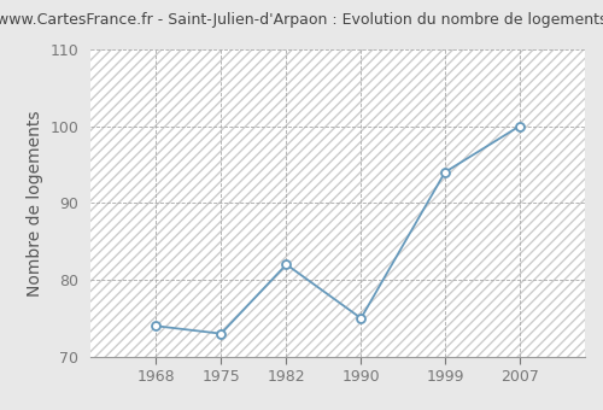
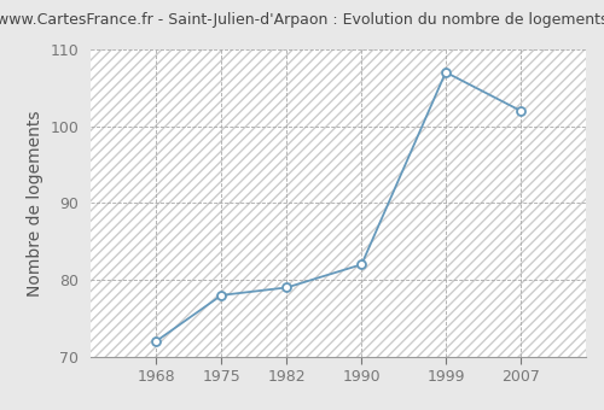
1968: 74 -> 72
1975: 73 -> 78
1982: 82 -> 79
1990: 75 -> 82
1999: 94 -> 107
2007: 100 -> 102
